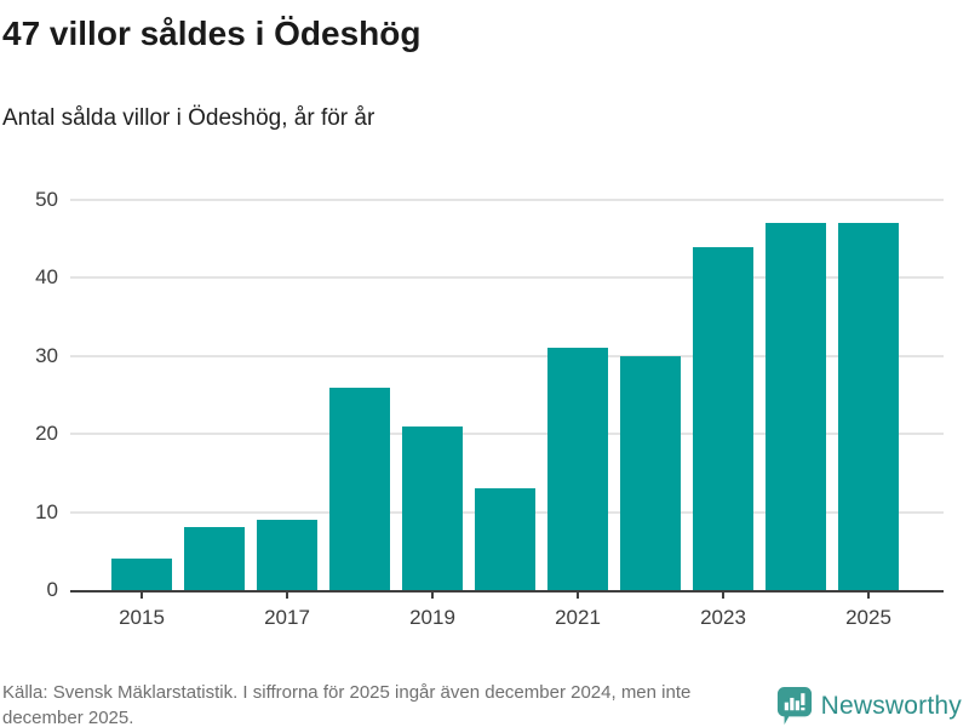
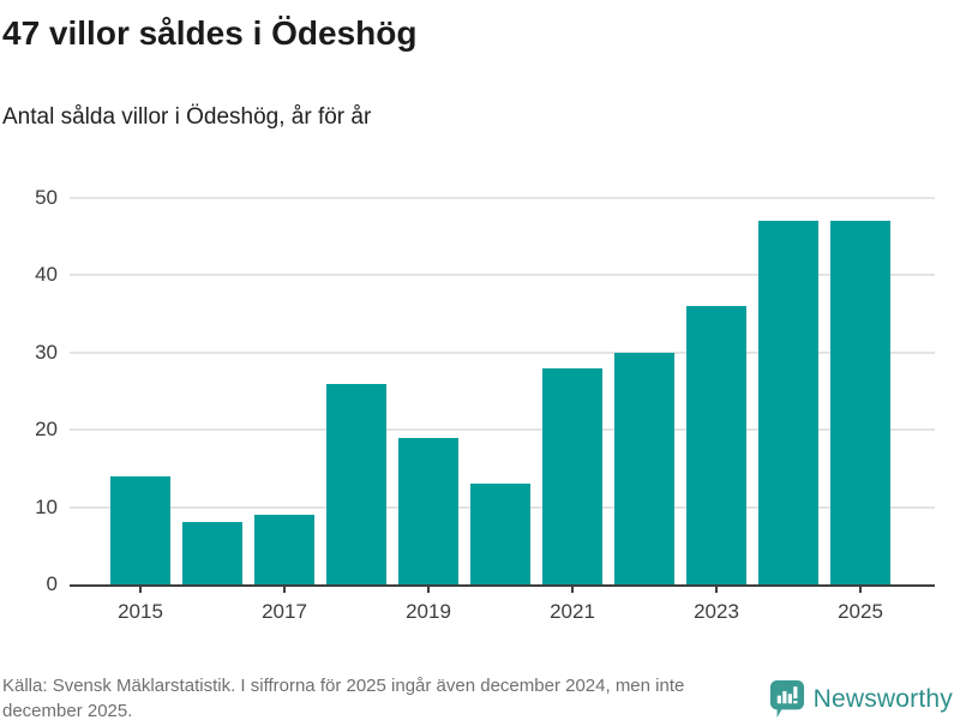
2015: 4 -> 14
2019: 21 -> 19
2021: 31 -> 28
2023: 44 -> 36
